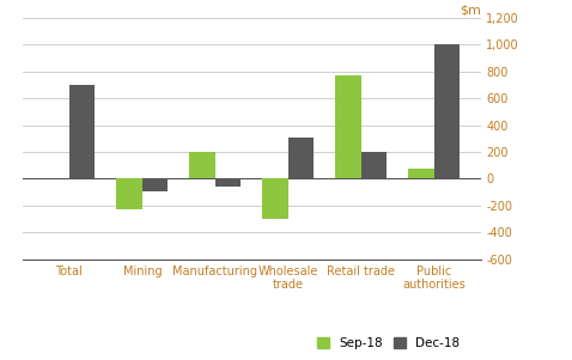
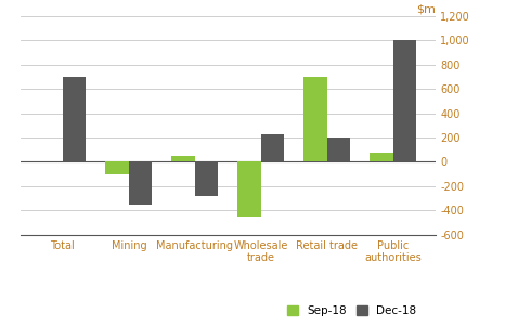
Sep-18/Mining: -230 -> -100
Dec-18/Mining: -90 -> -350
Sep-18/Manufacturing: 200 -> 50
Dec-18/Manufacturing: -60 -> -280
Sep-18/Wholesale trade: -300 -> -450
Dec-18/Wholesale trade: 310 -> 230
Sep-18/Retail trade: 770 -> 700
